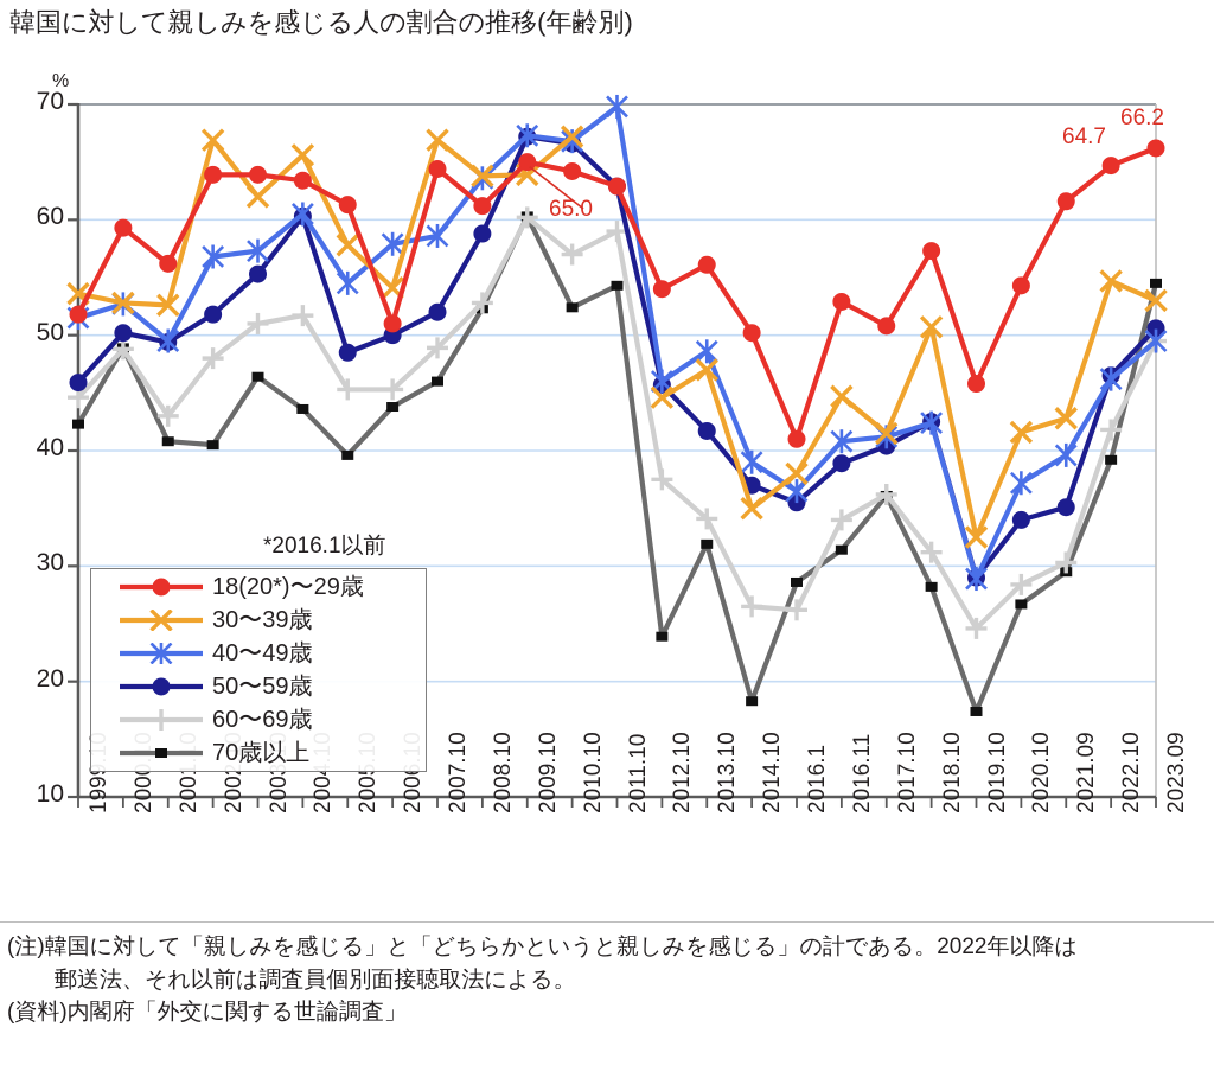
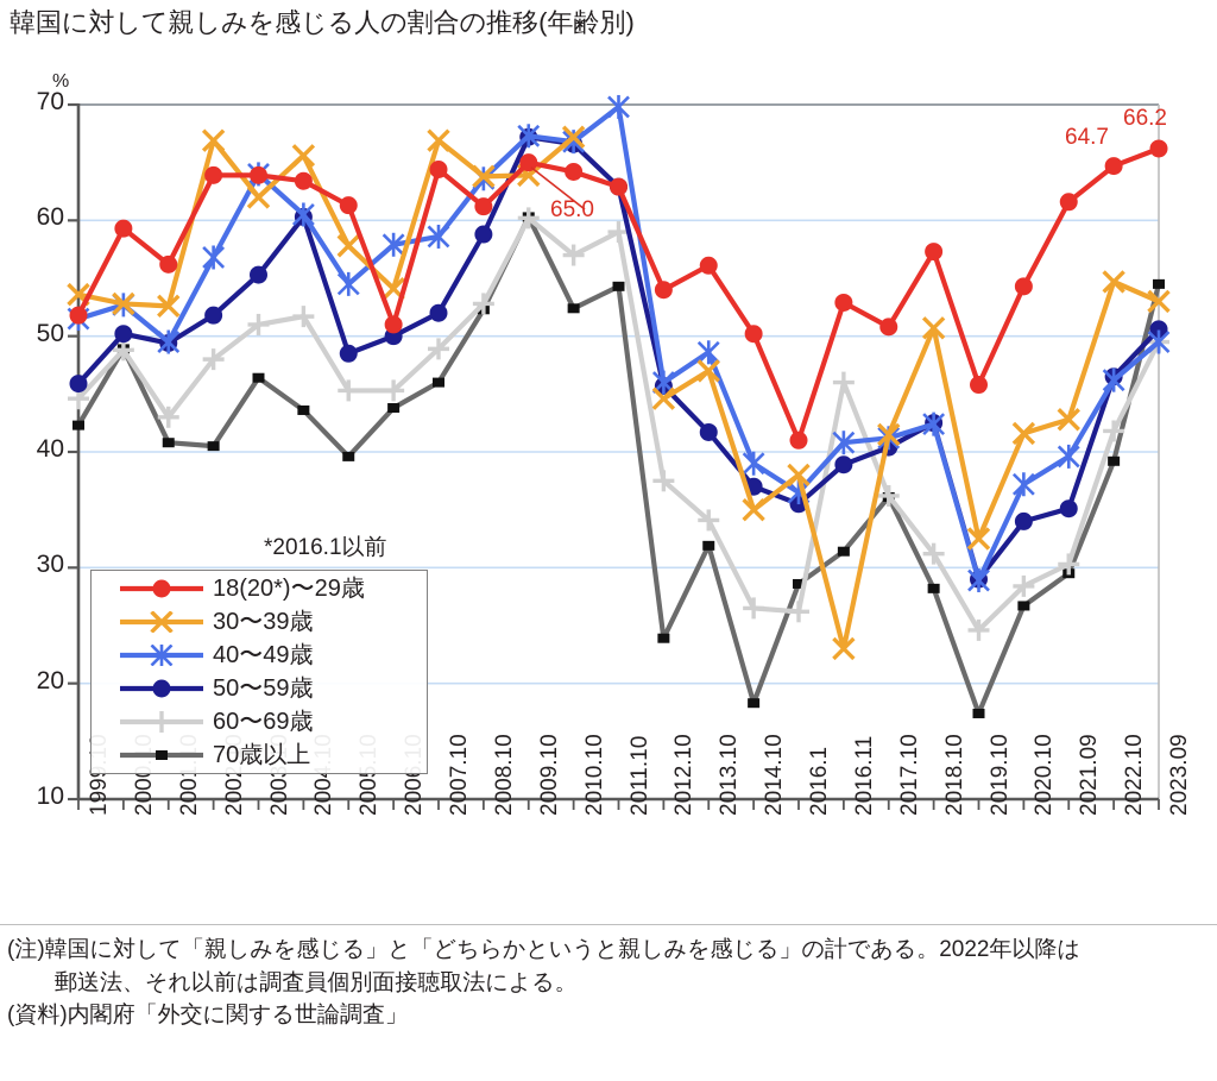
40〜49歳/2003.10: 57 -> 64
30〜39歳/2016.11: 45 -> 23
60〜69歳/2016.11: 34 -> 46
